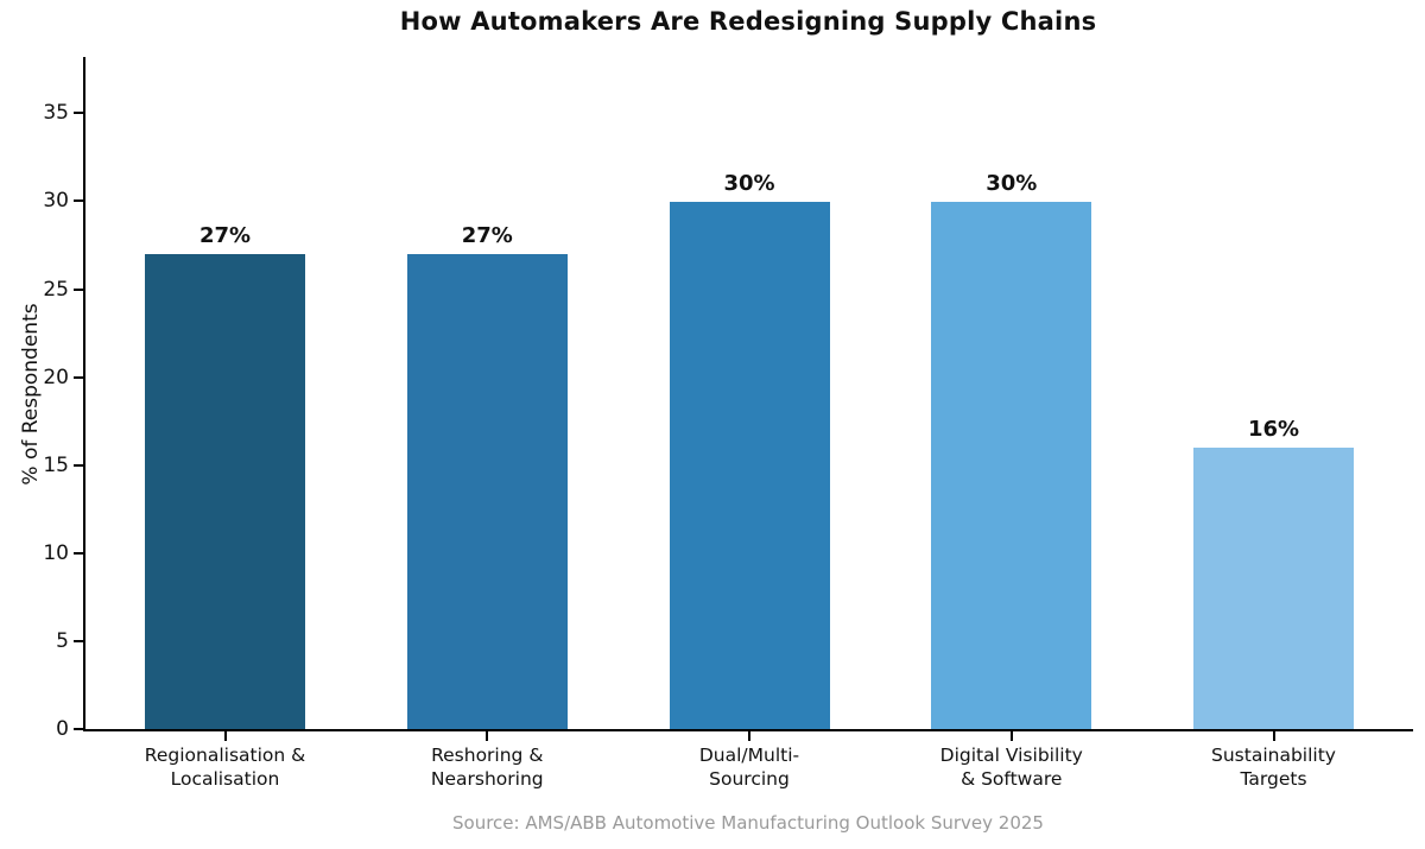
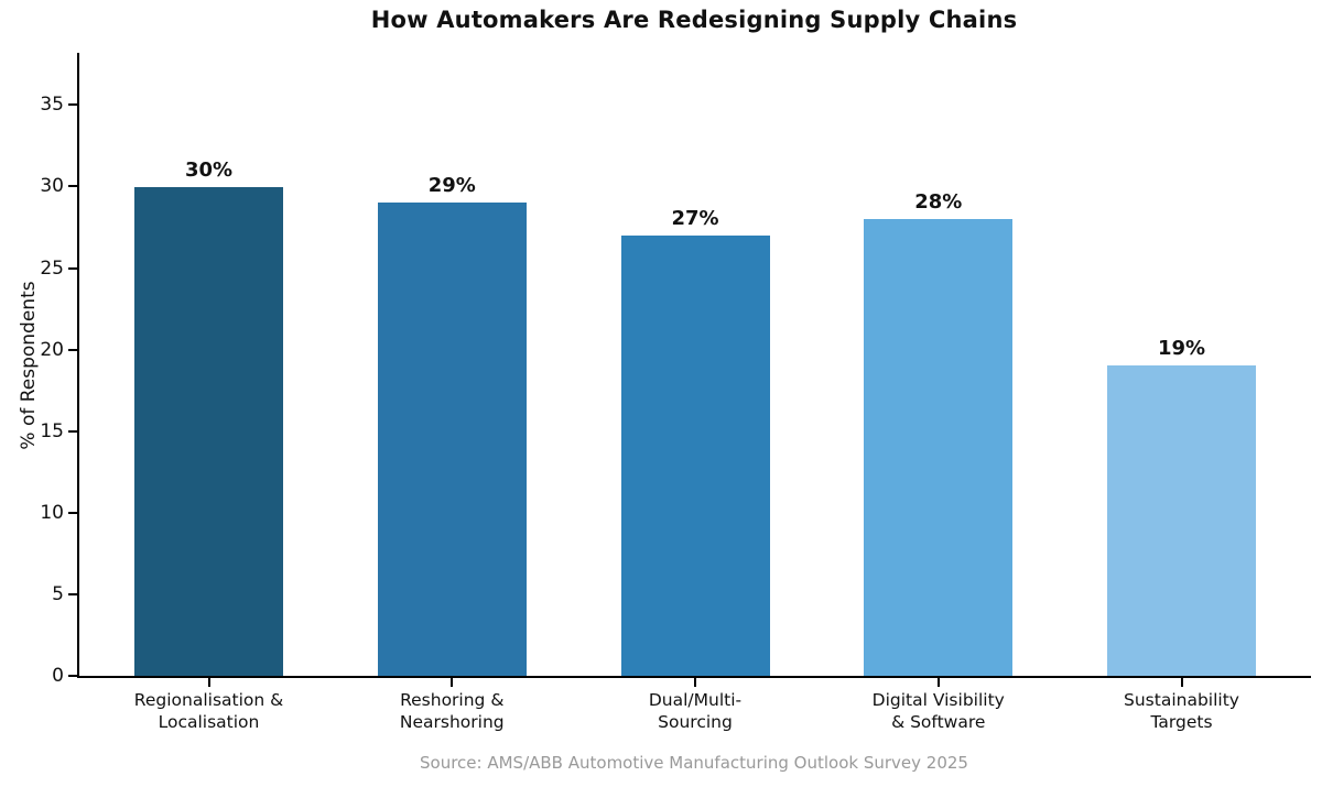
Regionalisation & Localisation: 27% -> 30%
Reshoring & Nearshoring: 27% -> 29%
Dual/Multi- Sourcing: 30% -> 27%
Digital Visibility & Software: 30% -> 28%
Sustainability Targets: 16% -> 19%
